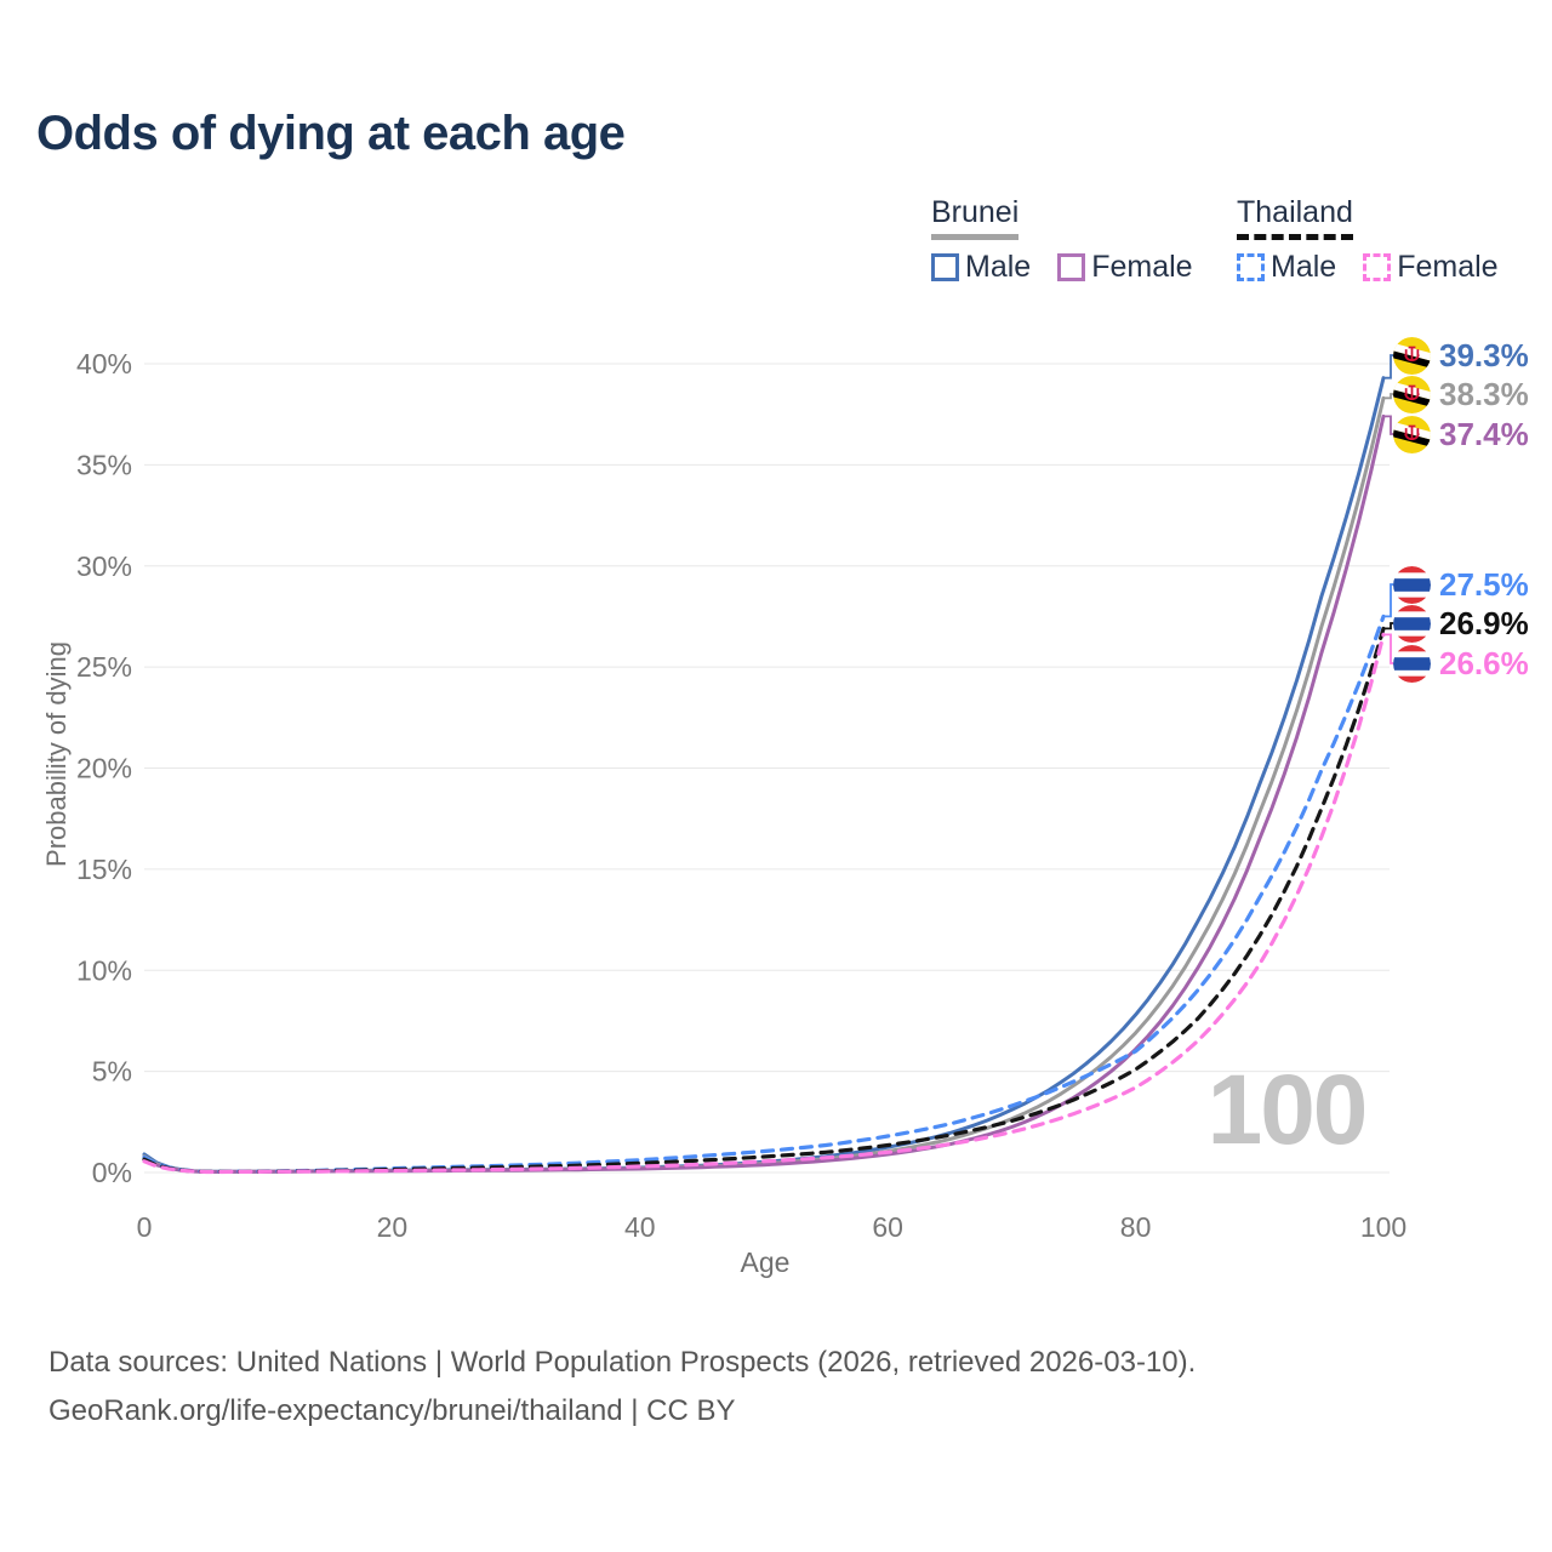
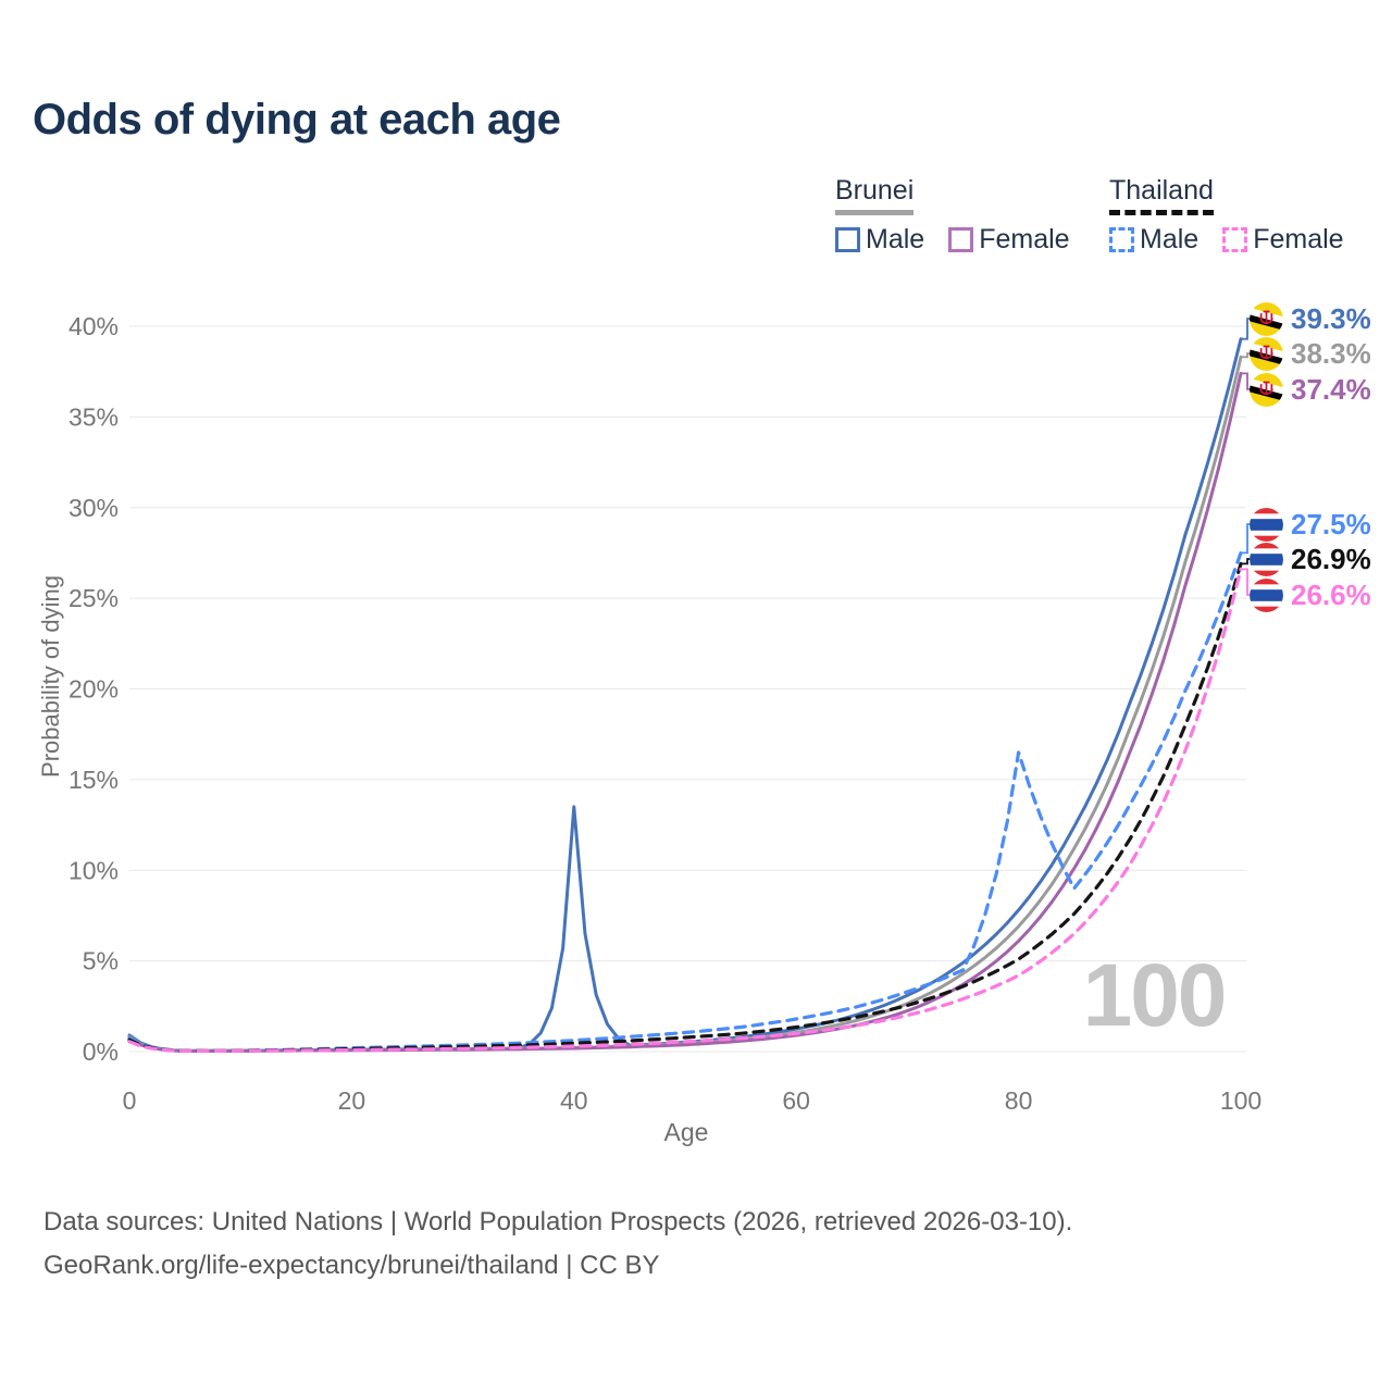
Brunei Male/40: 0.2% -> 13.5%
Thailand Male/80: 6.0% -> 16.5%
